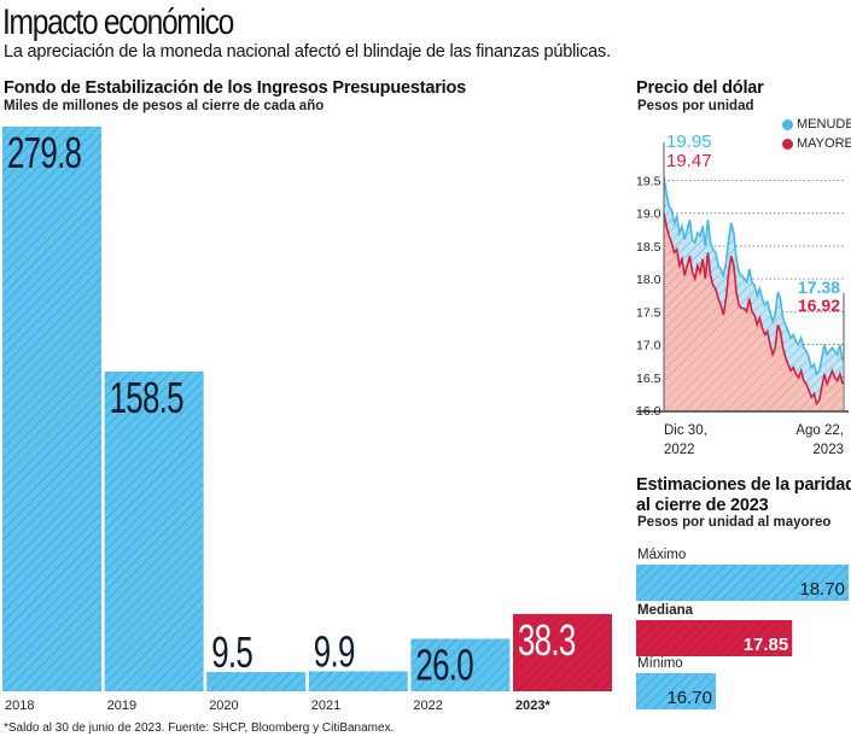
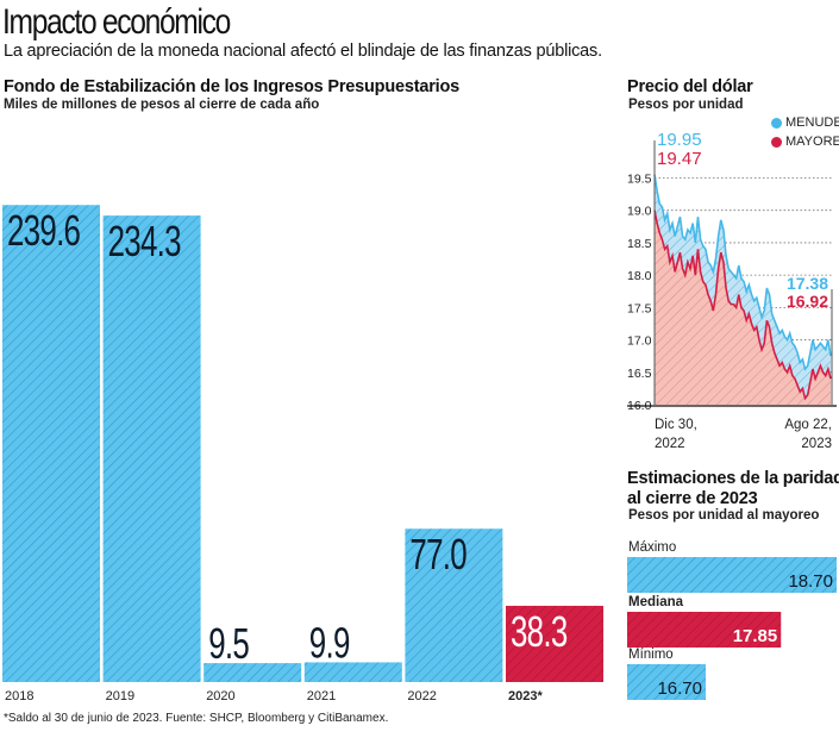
Fondo de Estabilización de los Ingresos Presupuestarios/2018: 279.8 -> 239.6
Fondo de Estabilización de los Ingresos Presupuestarios/2019: 158.5 -> 234.3
Fondo de Estabilización de los Ingresos Presupuestarios/2022: 26.0 -> 77.0
